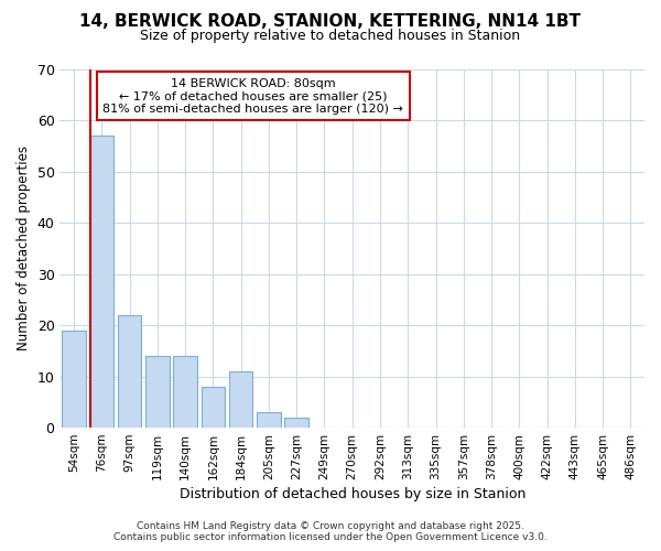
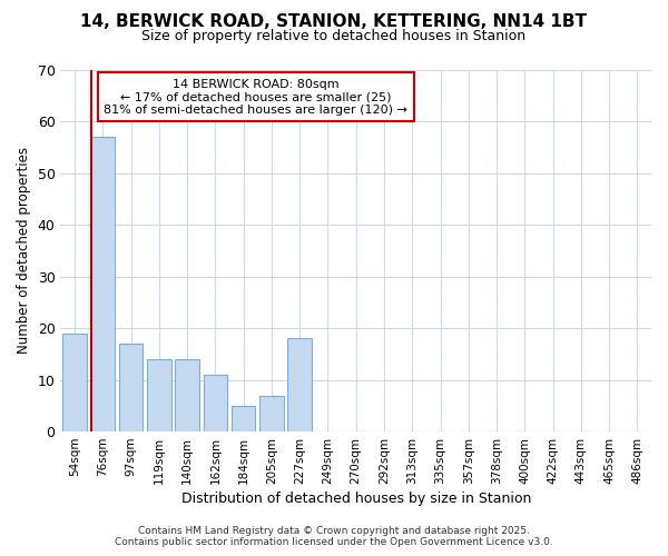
97sqm: 22 -> 17
162sqm: 8 -> 11
184sqm: 11 -> 5
205sqm: 3 -> 7
227sqm: 2 -> 18
